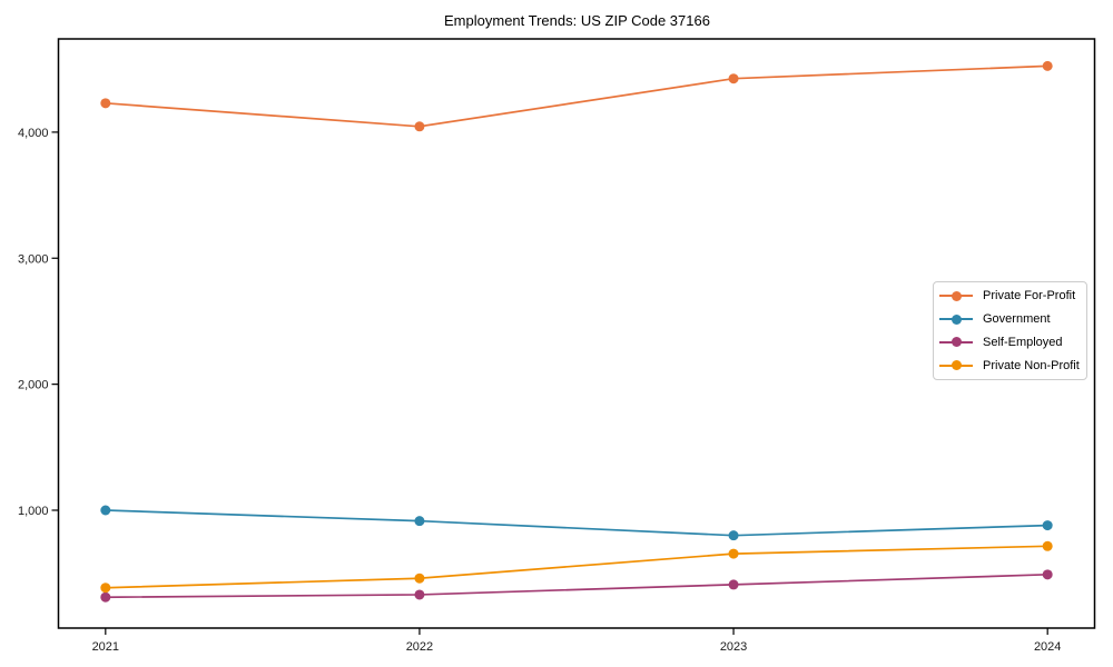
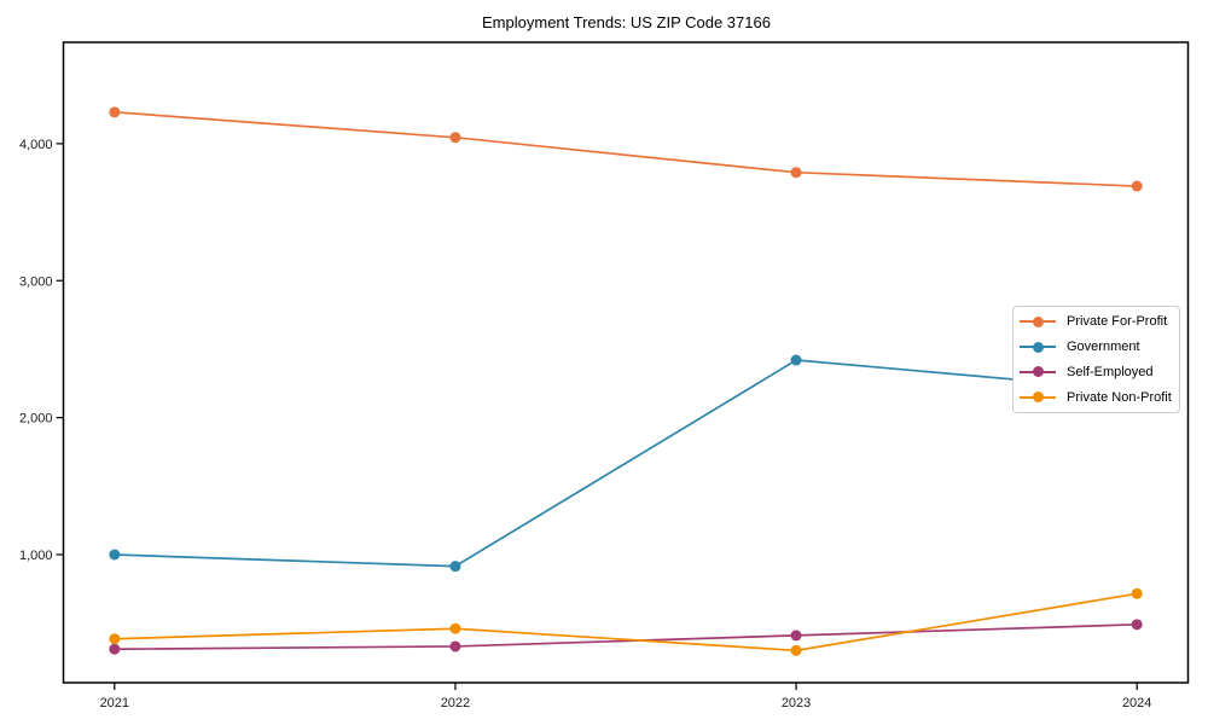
Private For-Profit/2023: 4420 -> 3790
Government/2023: 800 -> 2420
Private Non-Profit/2023: 660 -> 300
Private For-Profit/2024: 4520 -> 3690
Government/2024: 880 -> 2200
